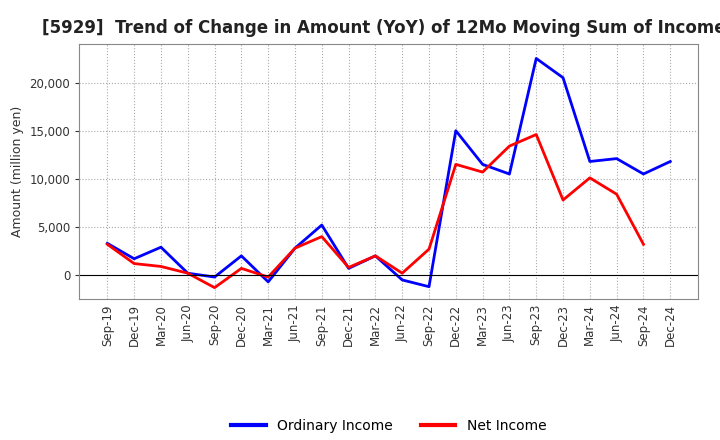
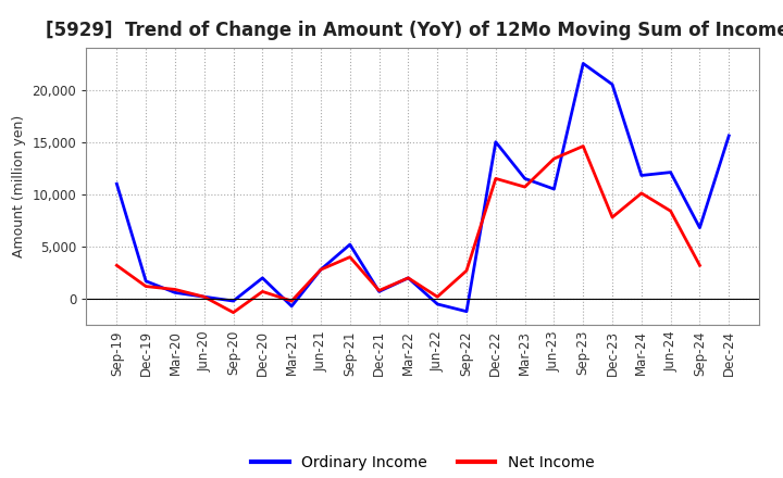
Ordinary Income/Sep-19: 3,300 -> 11,000
Ordinary Income/Mar-20: 2,900 -> 600
Ordinary Income/Sep-24: 10,500 -> 6,800
Ordinary Income/Dec-24: 11,800 -> 15,600
